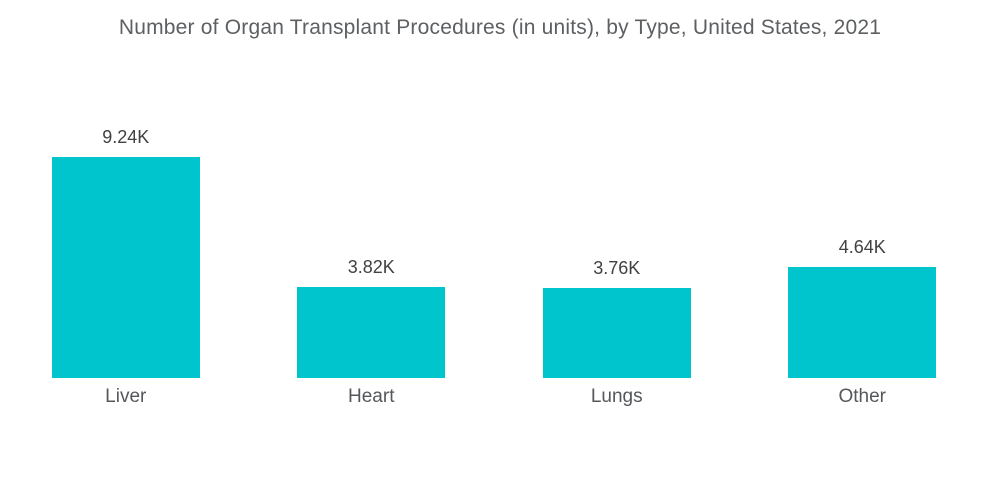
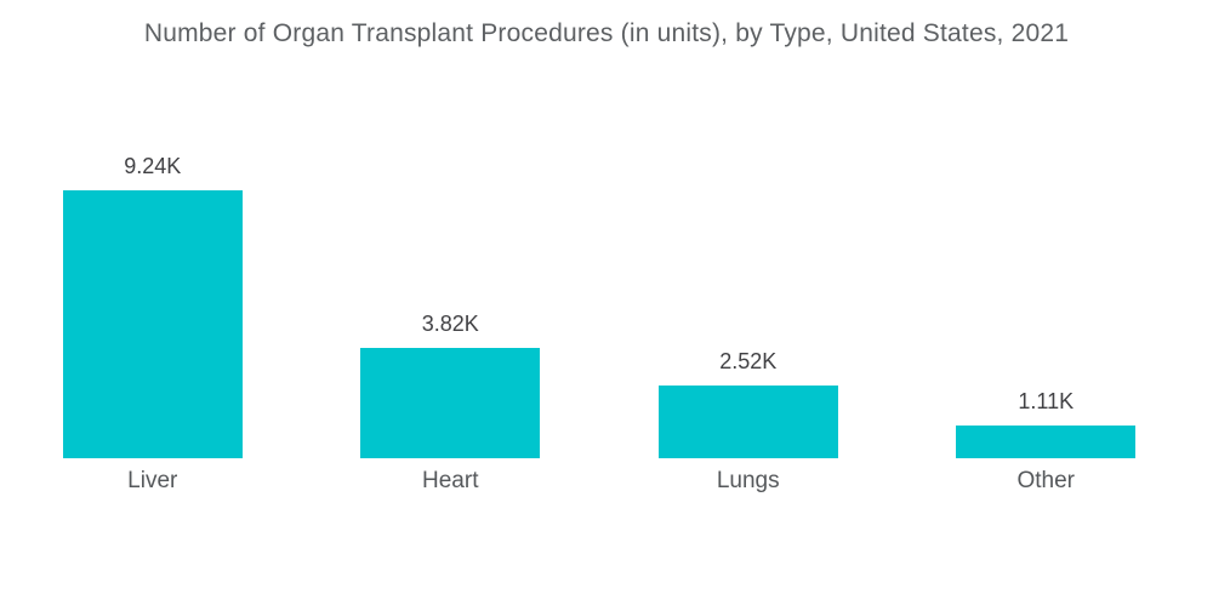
Lungs: 3.76K -> 2.52K
Other: 4.64K -> 1.11K
